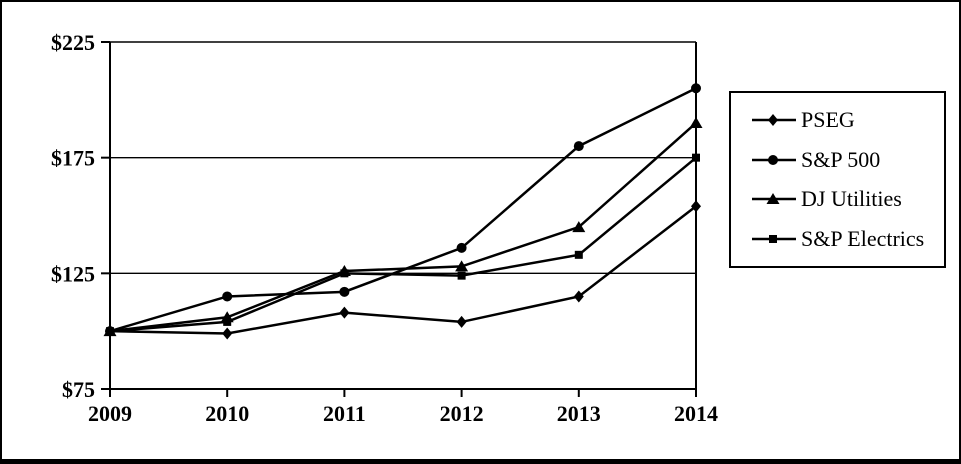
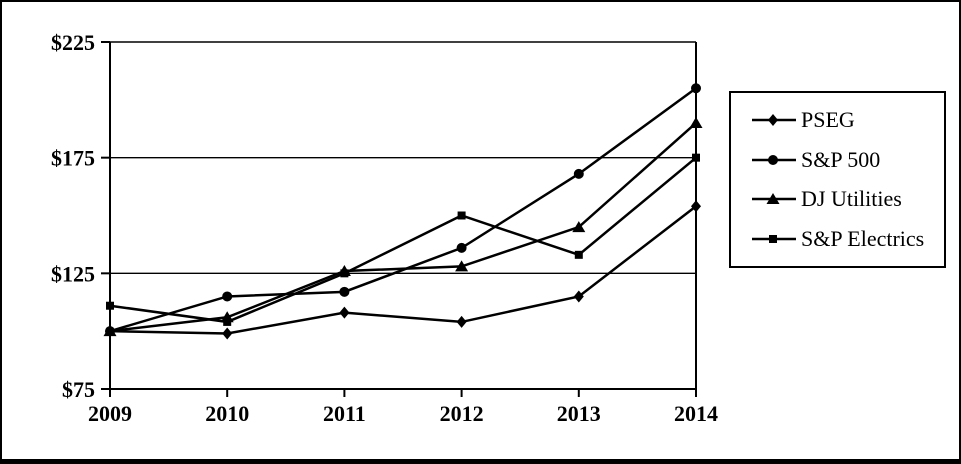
S&P Electrics/2009: $100 -> $111
S&P Electrics/2012: $124 -> $150
S&P 500/2013: $180 -> $168
